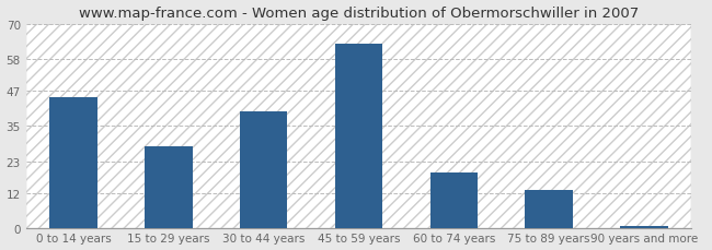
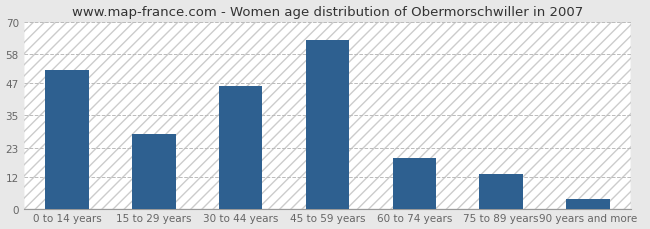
0 to 14 years: 45 -> 52
30 to 44 years: 40 -> 46
90 years and more: 1 -> 4
